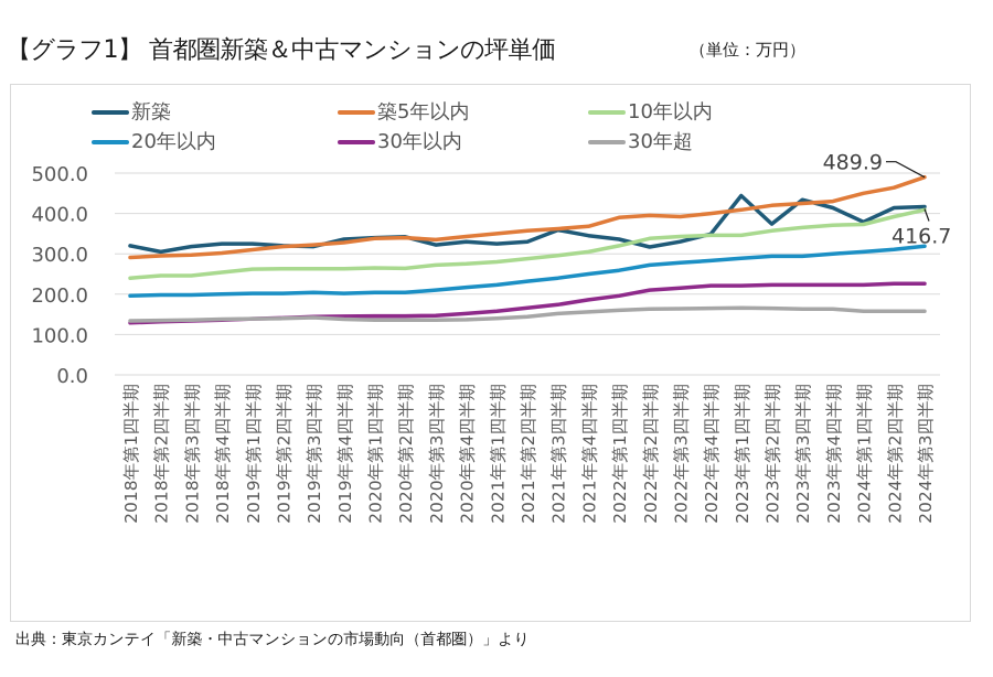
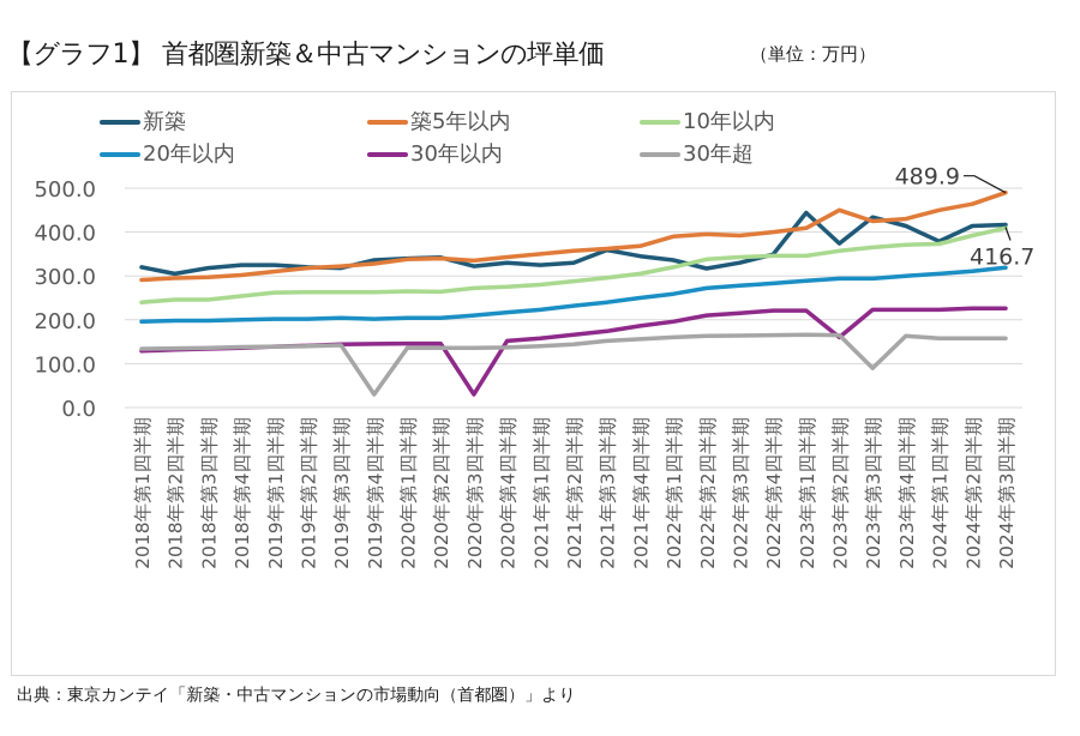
30年超/2019年第4四半期: 140 -> 30
30年以内/2020年第3四半期: 150 -> 30
築5年以内/2023年第2四半期: 420 -> 450
30年以内/2023年第2四半期: 220 -> 160
30年超/2023年第3四半期: 160 -> 90
